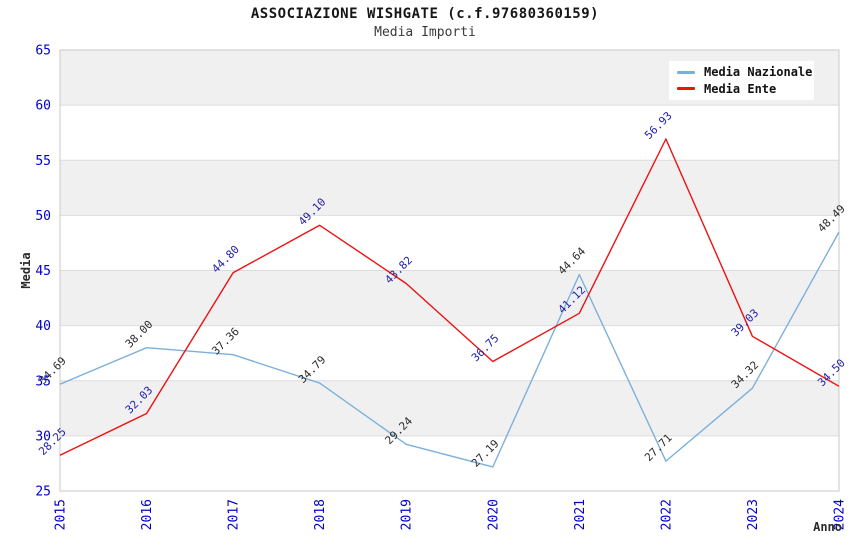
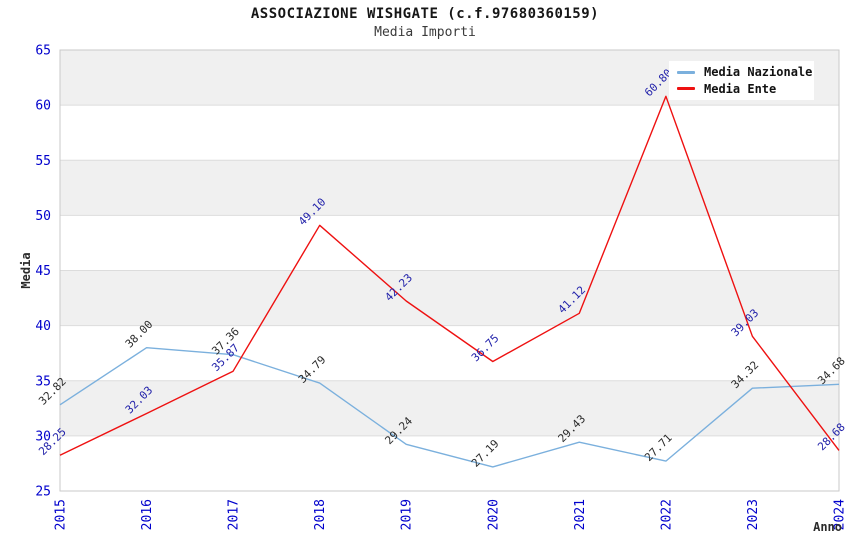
Media Nazionale/2015: 34.69 -> 32.82
Media Ente/2017: 44.80 -> 35.87
Media Ente/2019: 43.82 -> 42.23
Media Nazionale/2021: 44.64 -> 29.43
Media Ente/2022: 56.93 -> 60.80
Media Nazionale/2024: 48.49 -> 34.68
Media Ente/2024: 34.50 -> 28.68
